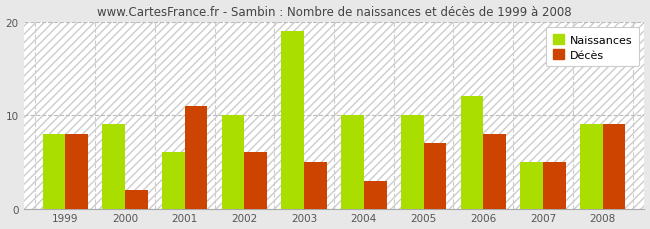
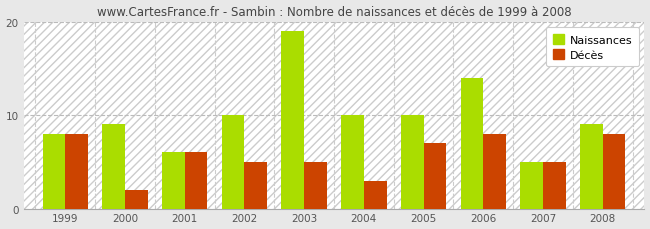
Décès/2001: 11 -> 6
Décès/2002: 6 -> 5
Naissances/2006: 12 -> 14
Décès/2008: 9 -> 8
